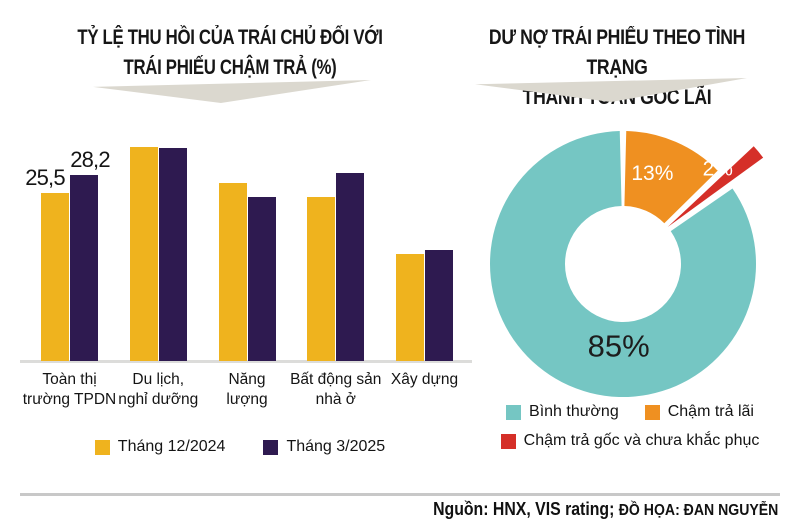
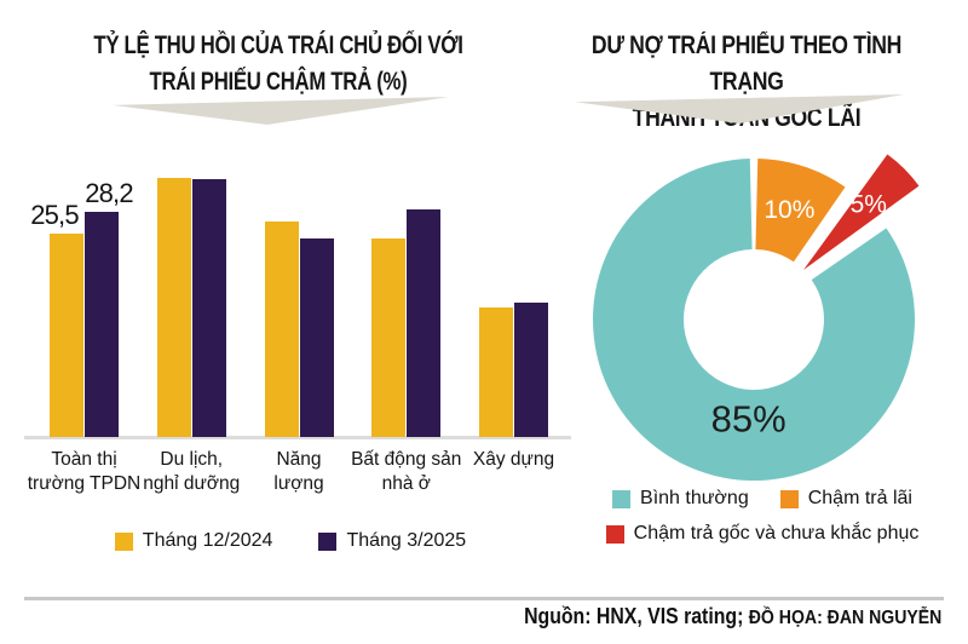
DƯ NỢ TRÁI PHIẾU THEO TÌNH TRẠNG THANH TOÁN GỐC LÃI/Chậm trả lãi: 13% -> 10%
DƯ NỢ TRÁI PHIẾU THEO TÌNH TRẠNG THANH TOÁN GỐC LÃI/Chậm trả gốc và chưa khắc phục: 2% -> 5%
